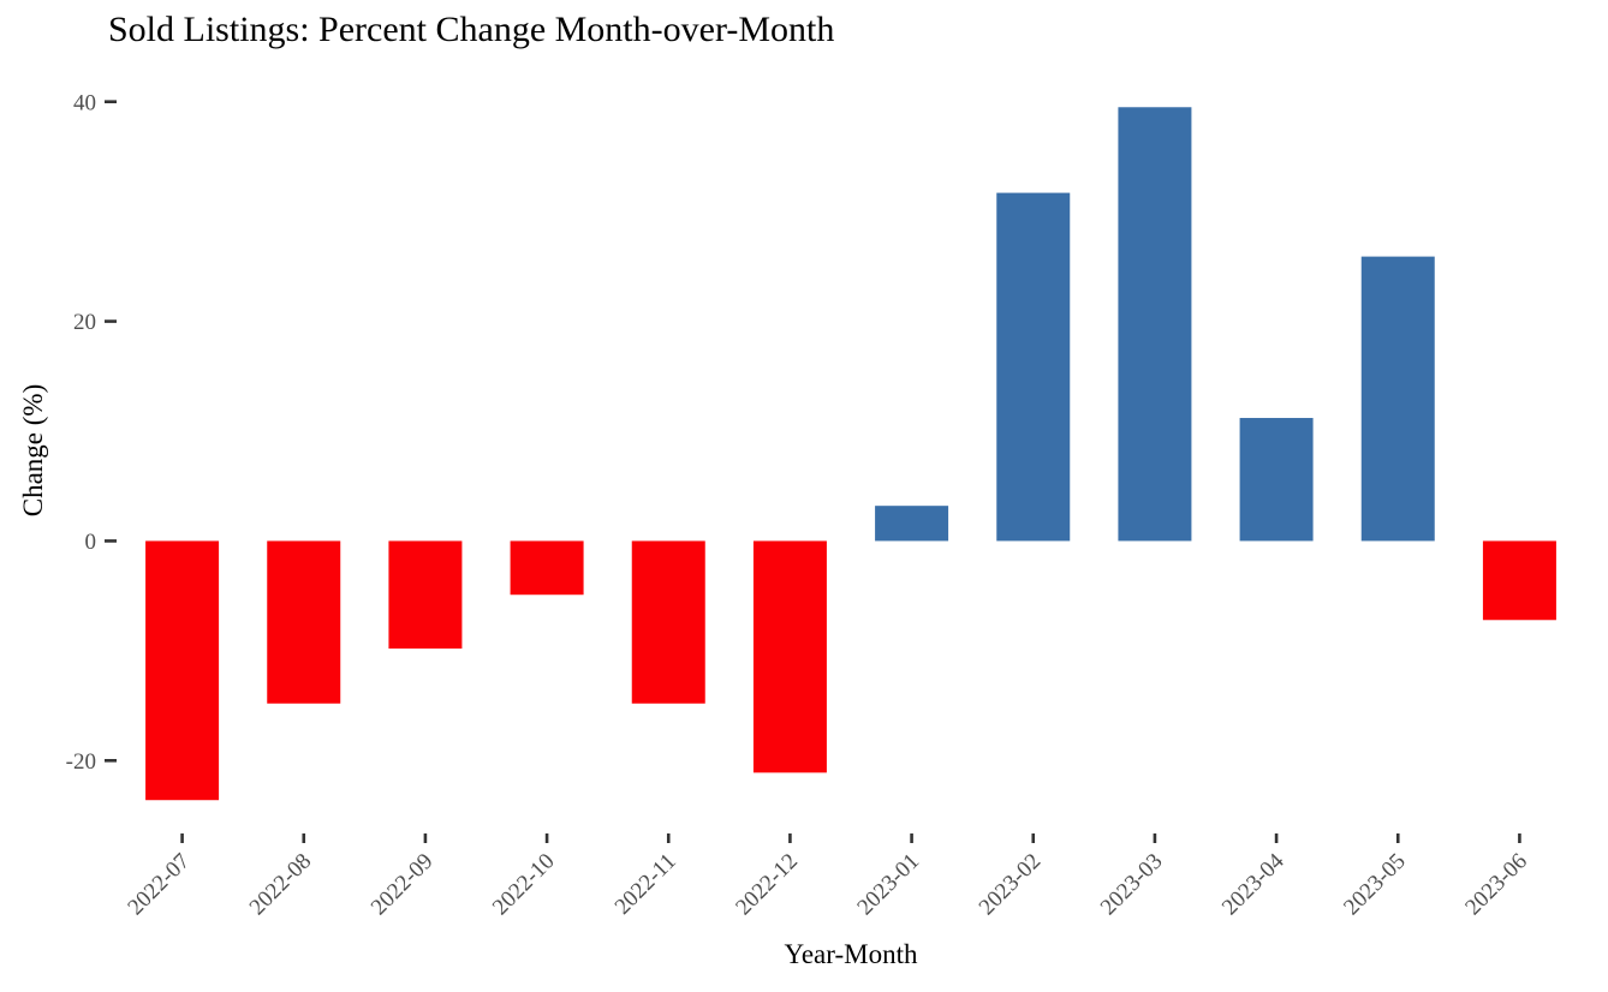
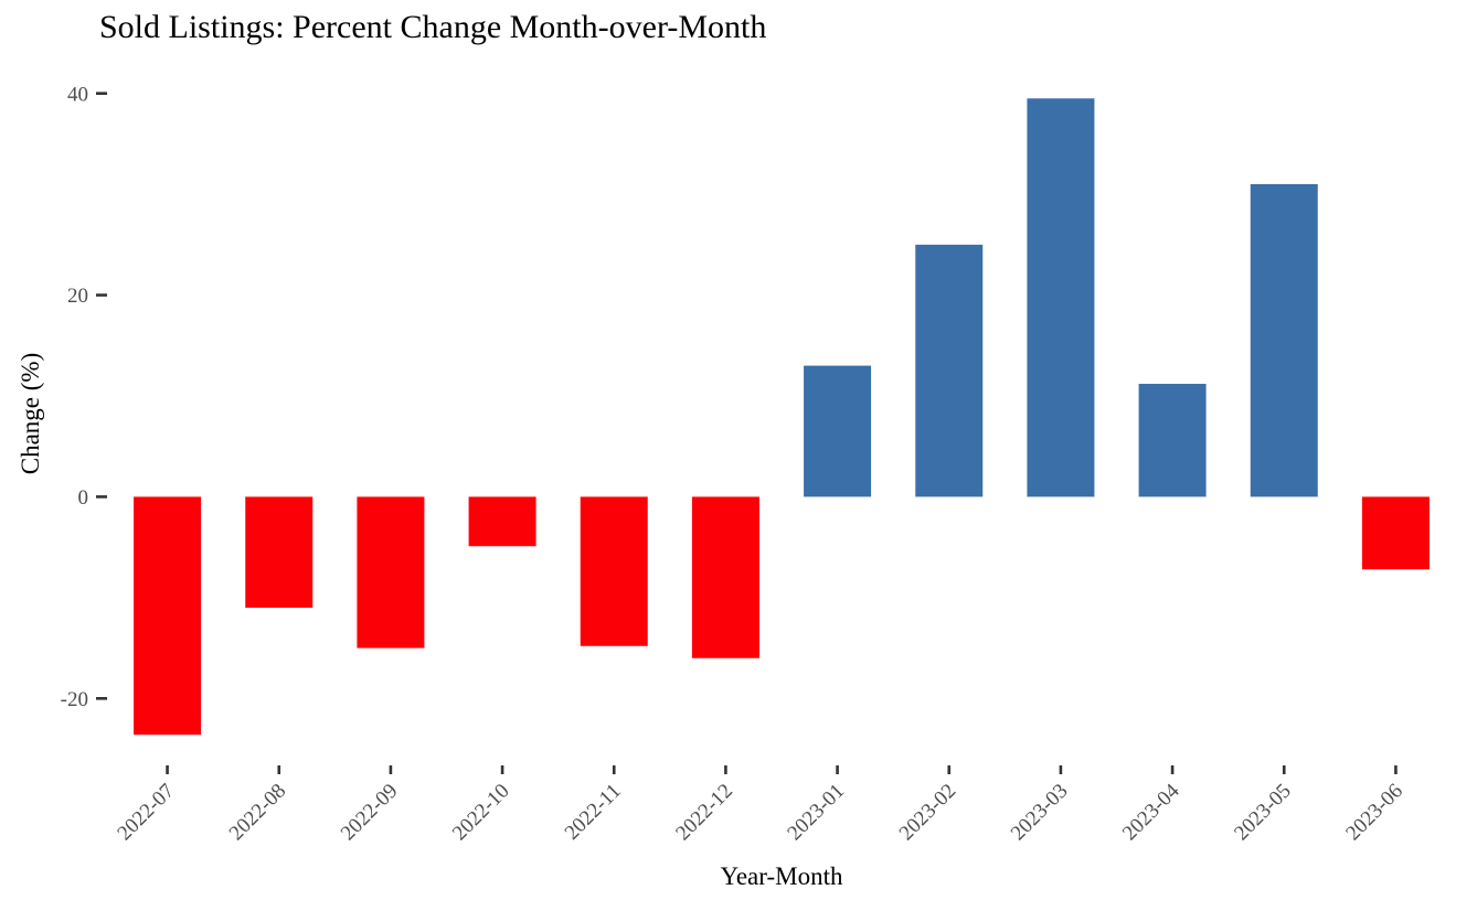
2022-08: -15 -> -11
2022-09: -10 -> -15
2022-12: -21 -> -16
2023-01: 3 -> 13
2023-02: 32 -> 25
2023-05: 26 -> 31
